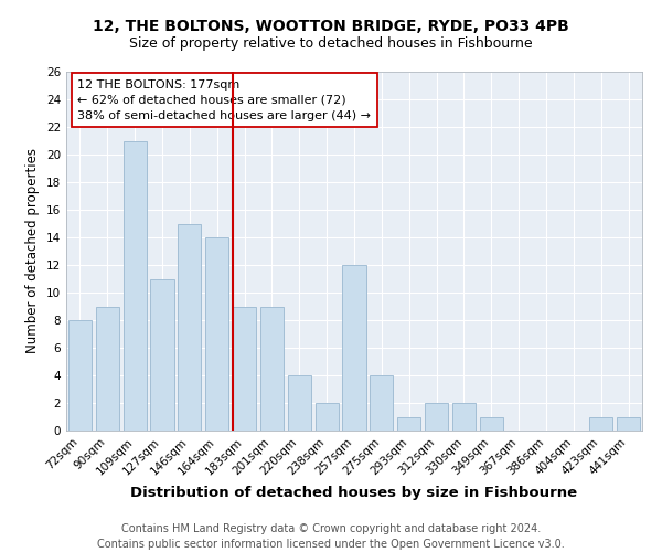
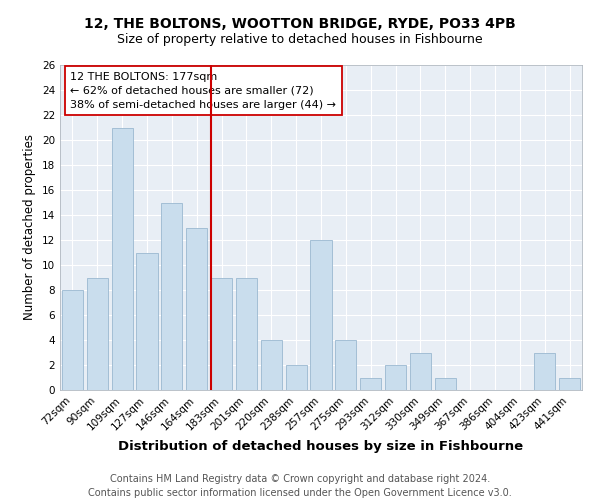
164sqm: 14 -> 13
330sqm: 2 -> 3
423sqm: 1 -> 3
